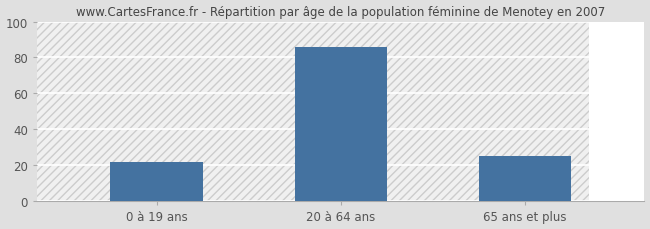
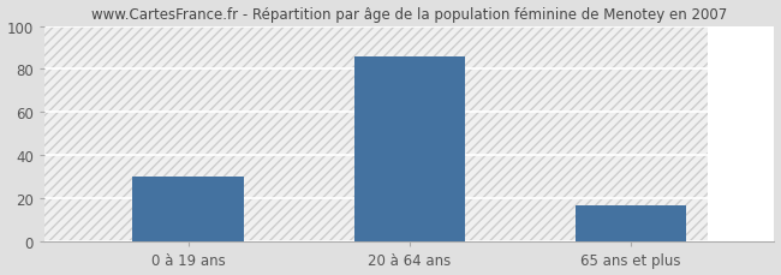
0 à 19 ans: 22 -> 30
65 ans et plus: 25 -> 17
